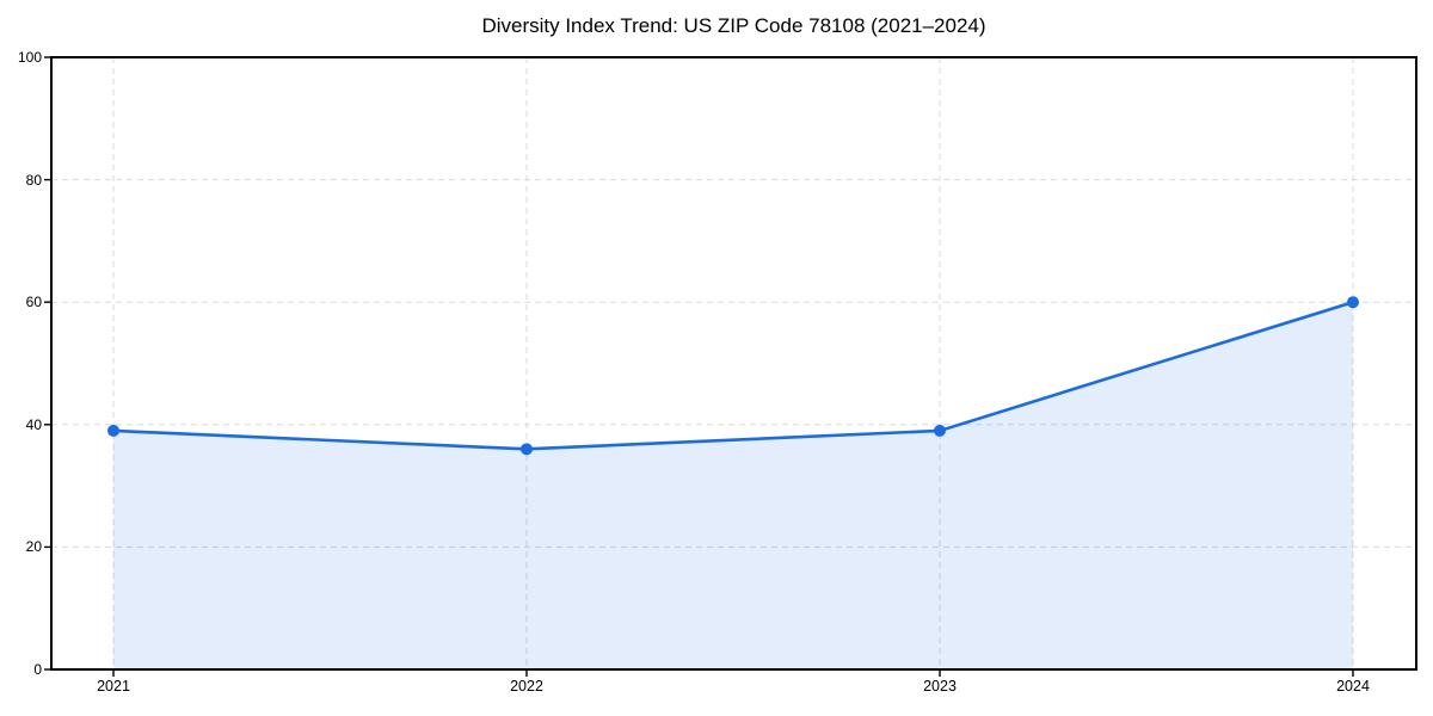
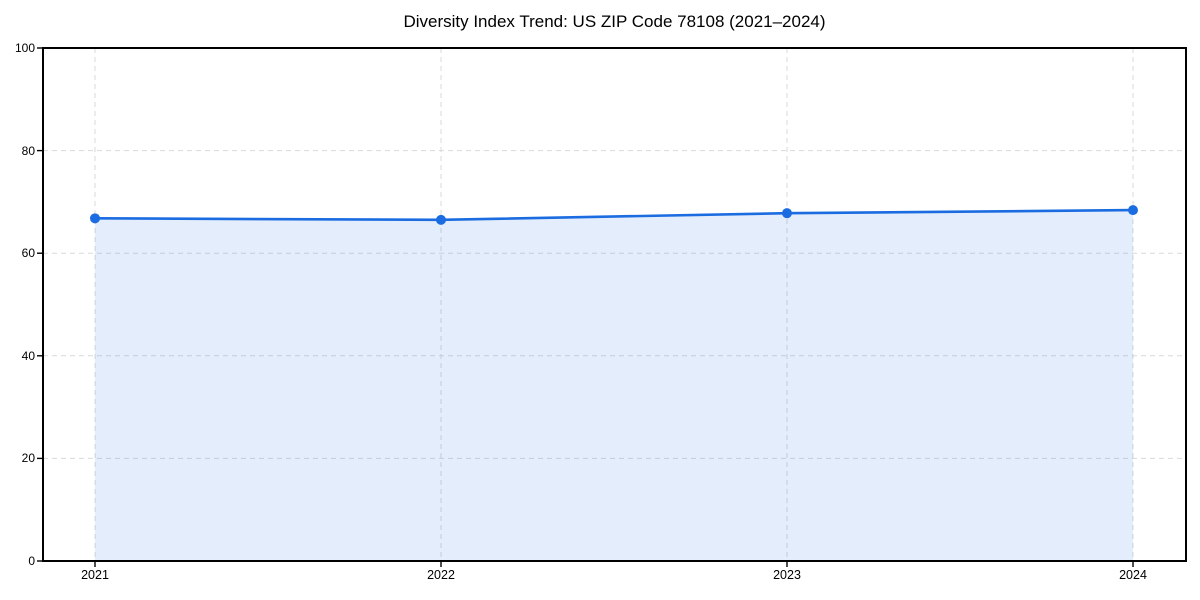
2021: 39 -> 67
2022: 36 -> 66
2023: 39 -> 68
2024: 60 -> 68
